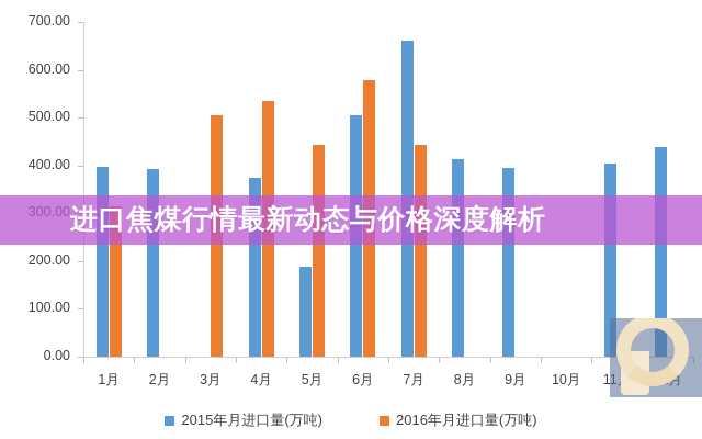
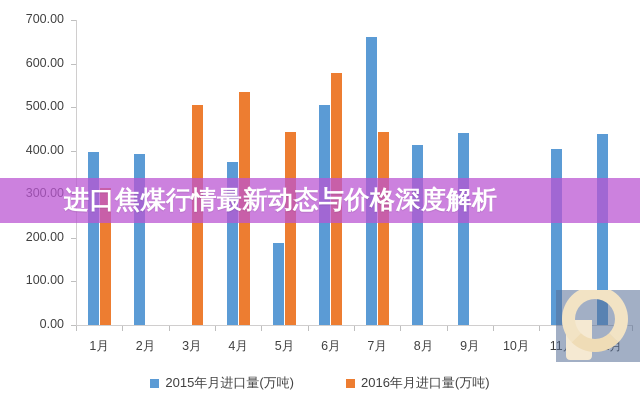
2015年月进口量(万吨)/9月: 390 -> 440
